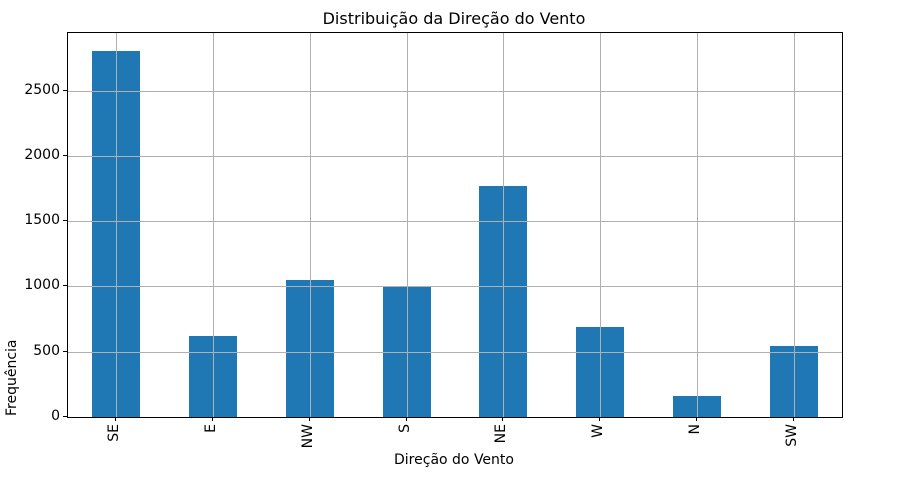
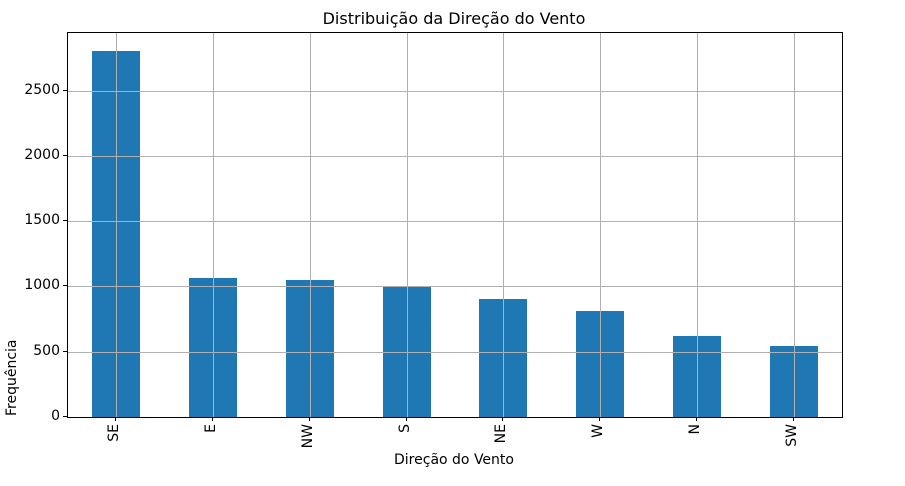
E: 620 -> 1060
NE: 1770 -> 900
W: 690 -> 810
N: 160 -> 620
